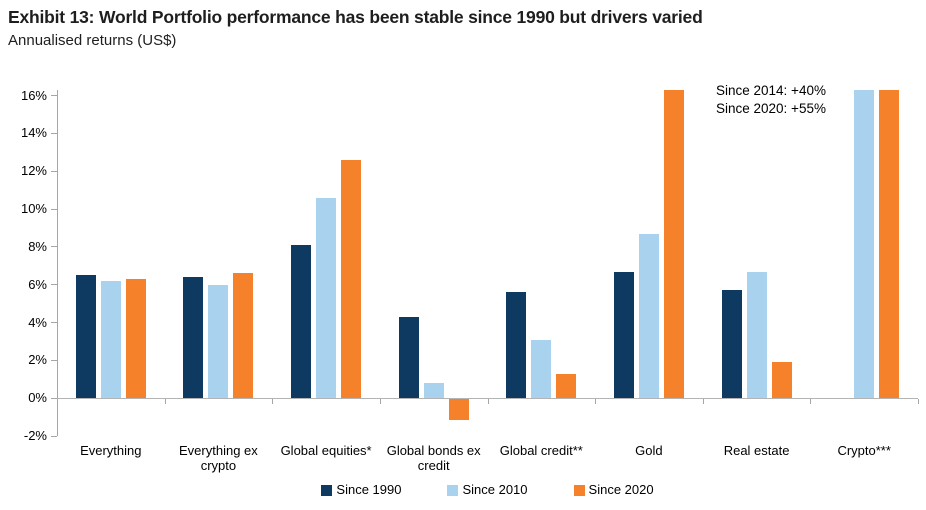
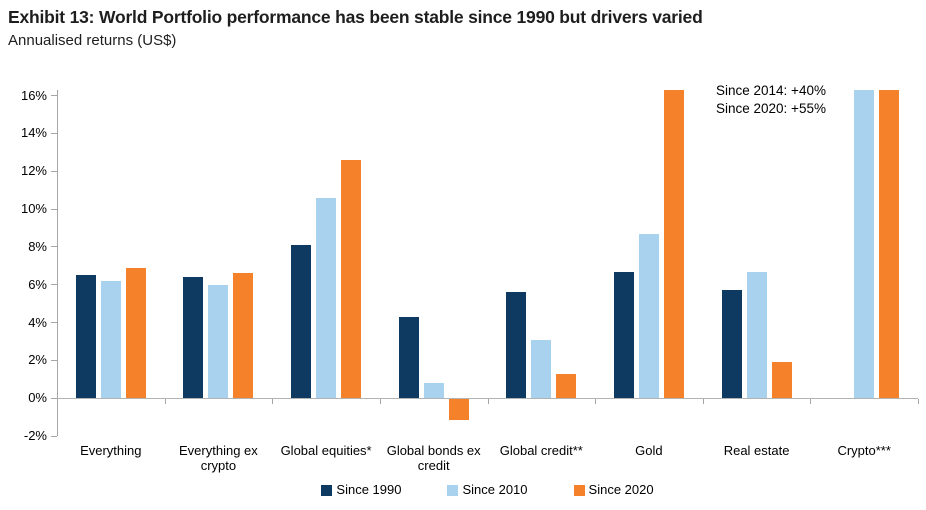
Since 2020/Everything: 6.3% -> 6.9%
